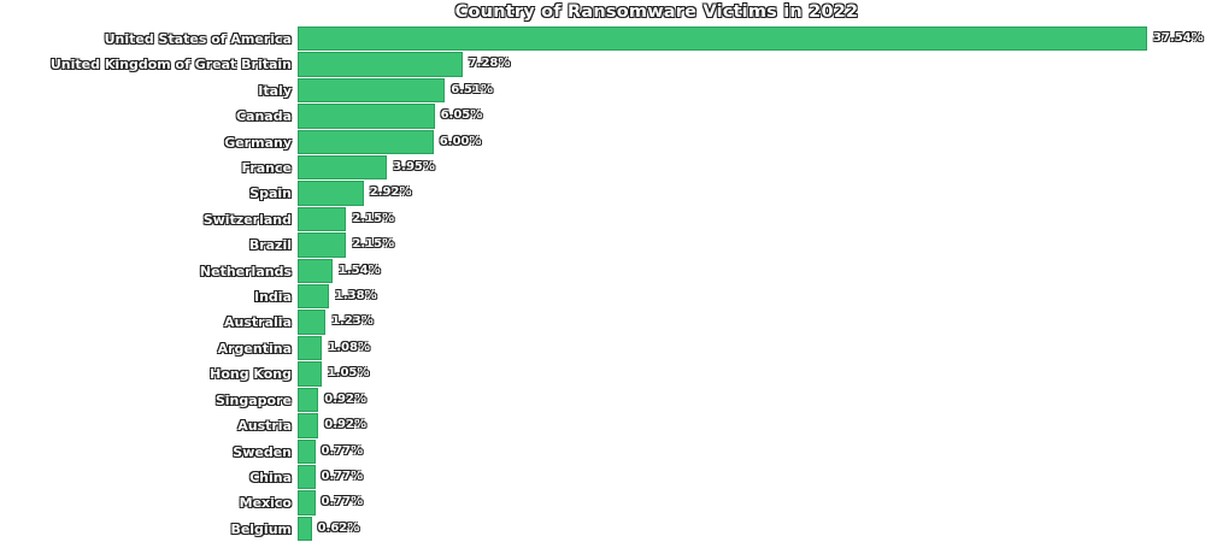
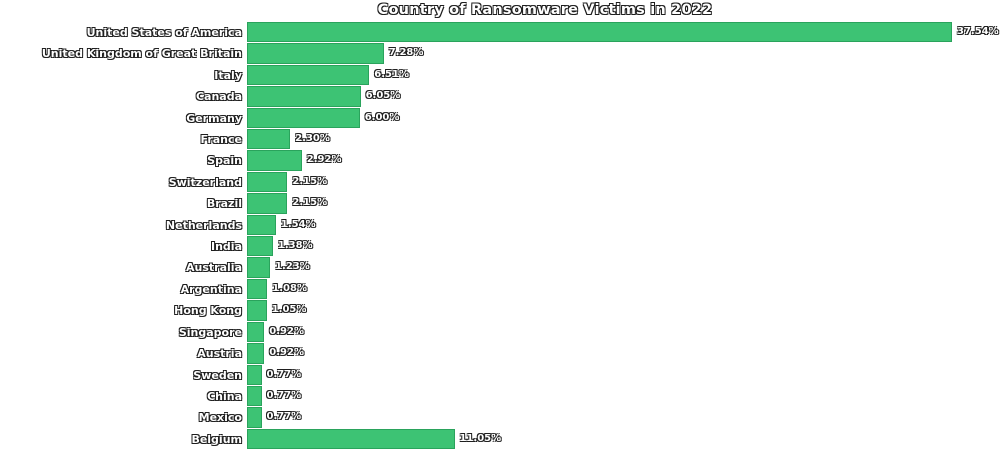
France: 3.95% -> 2.30%
Belgium: 0.62% -> 11.05%
